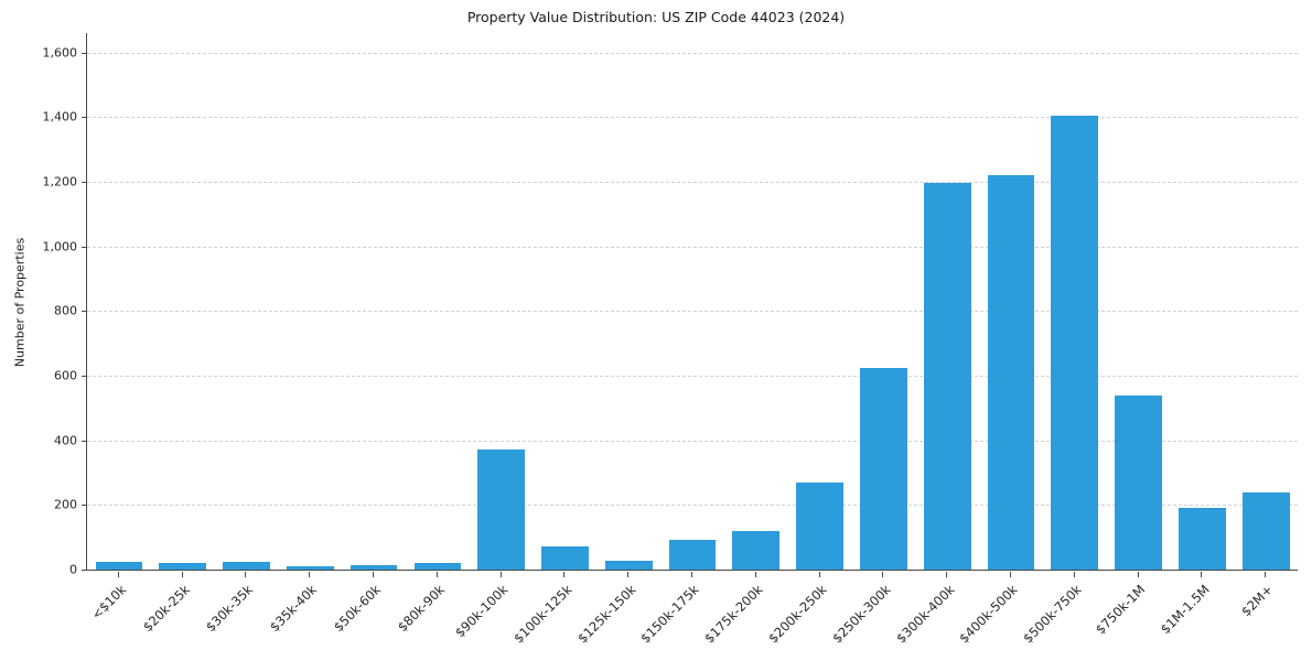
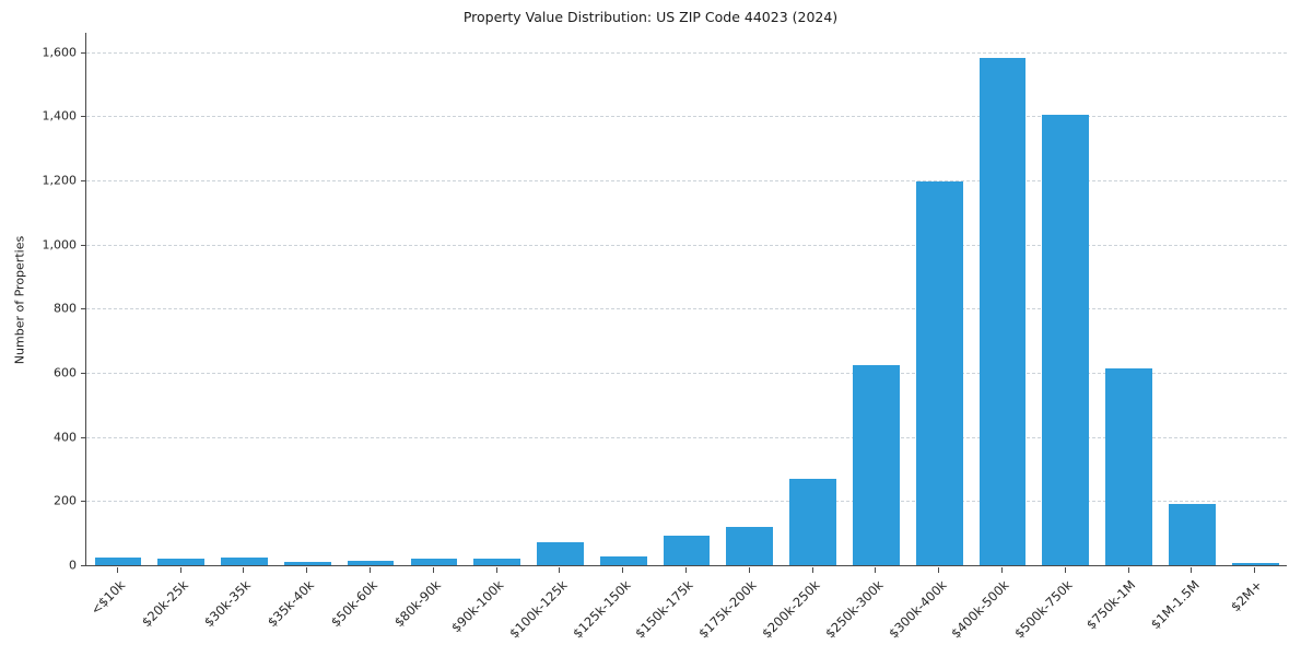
$90k-100k: 370 -> 20
$400k-500k: 1220 -> 1580
$750k-1M: 540 -> 620
$2M+: 240 -> 10
